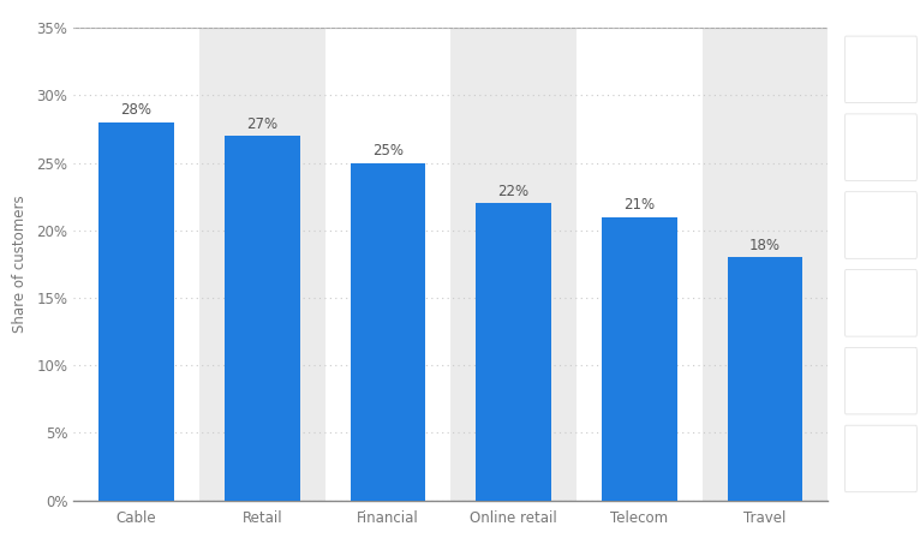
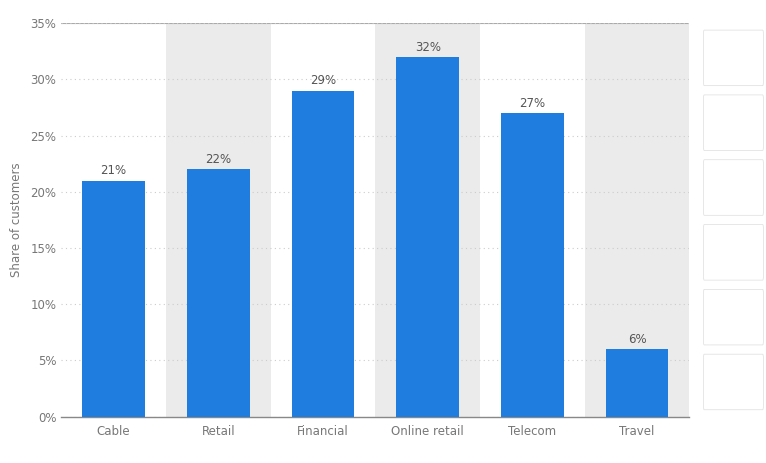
Cable: 28% -> 21%
Retail: 27% -> 22%
Financial: 25% -> 29%
Online retail: 22% -> 32%
Telecom: 21% -> 27%
Travel: 18% -> 6%
